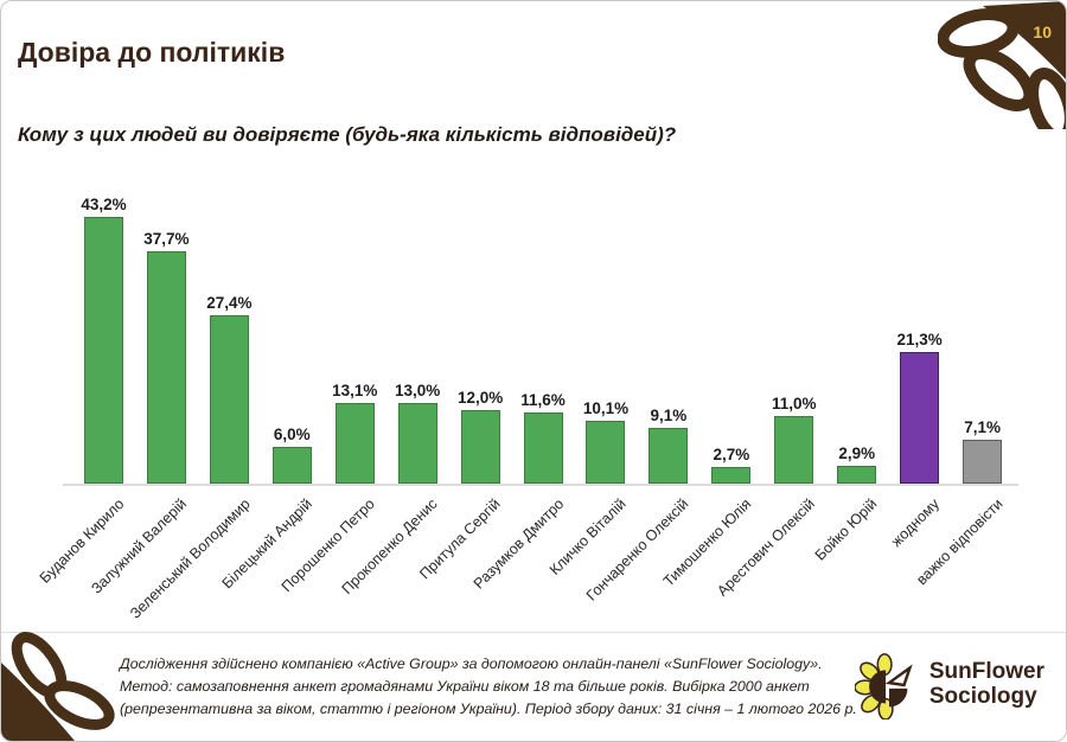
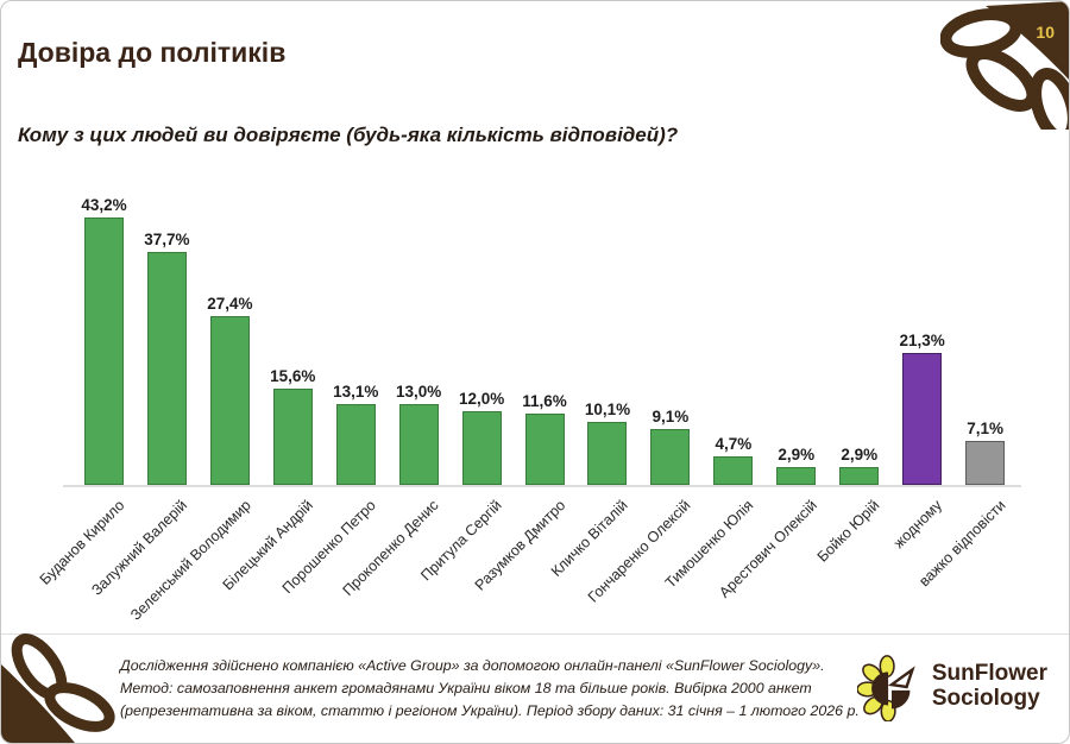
Білецький Андрій: 6,0% -> 15,6%
Тимошенко Юлія: 2,7% -> 4,7%
Арестович Олексій: 11,0% -> 2,9%
